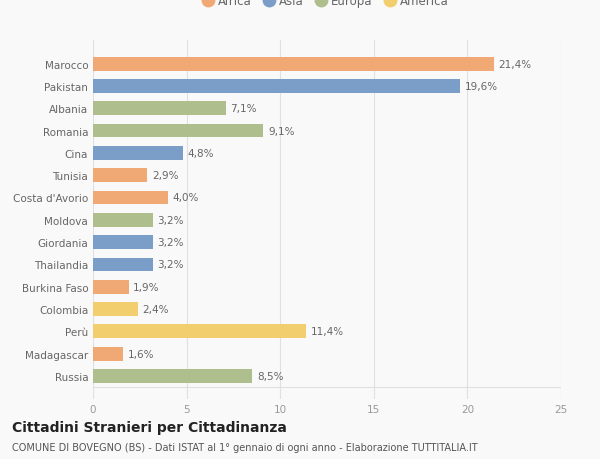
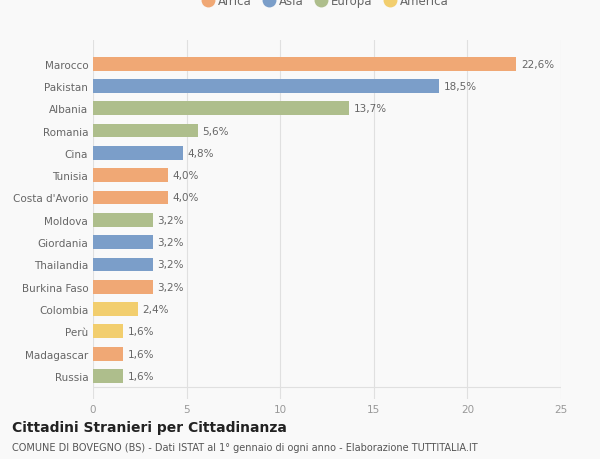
Marocco: 21,4% -> 22,6%
Pakistan: 19,6% -> 18,5%
Albania: 7,1% -> 13,7%
Romania: 9,1% -> 5,6%
Tunisia: 2,9% -> 4,0%
Burkina Faso: 1,9% -> 3,2%
Perù: 11,4% -> 1,6%
Russia: 8,5% -> 1,6%
